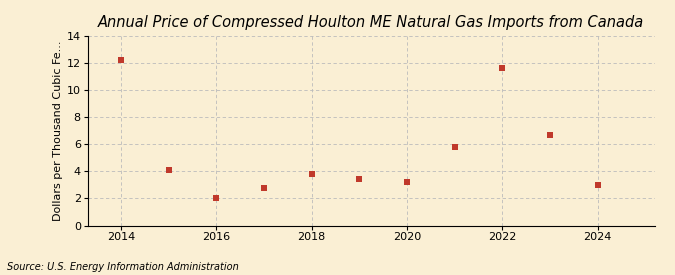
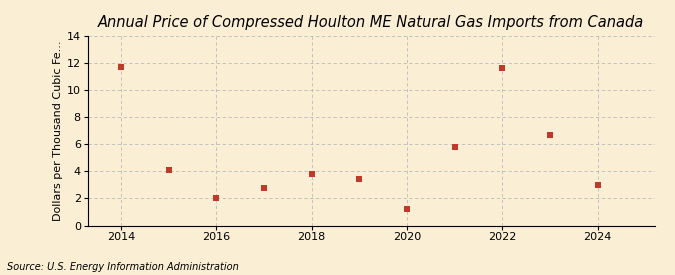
2014: 12.2 -> 11.7
2020: 3.2 -> 1.2
